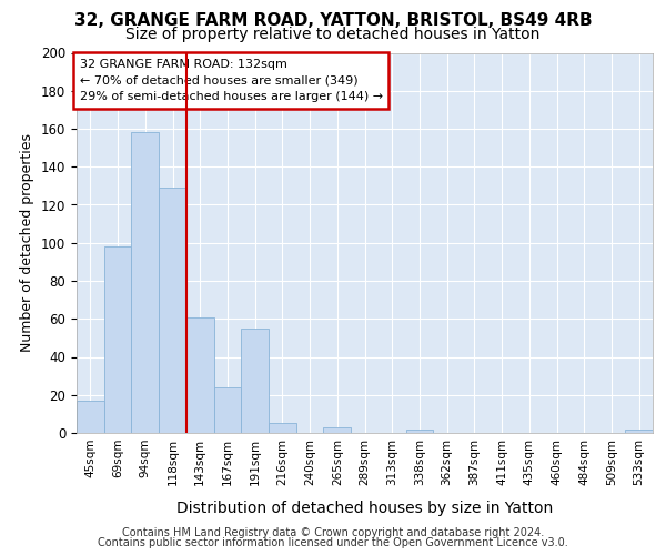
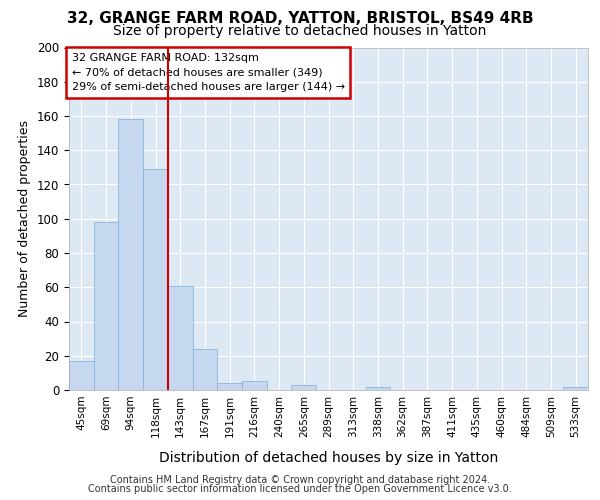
191sqm: 55 -> 4
